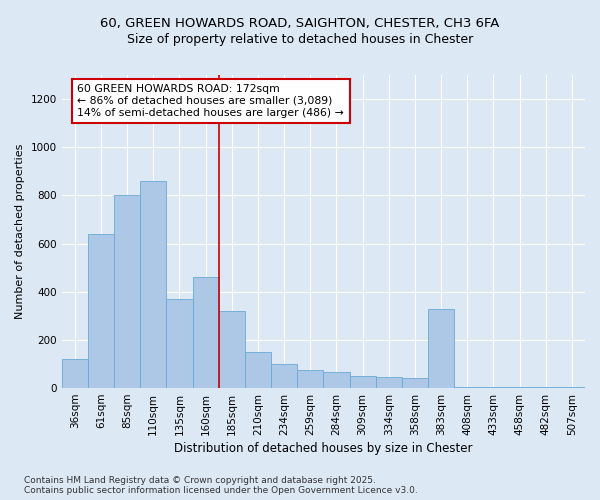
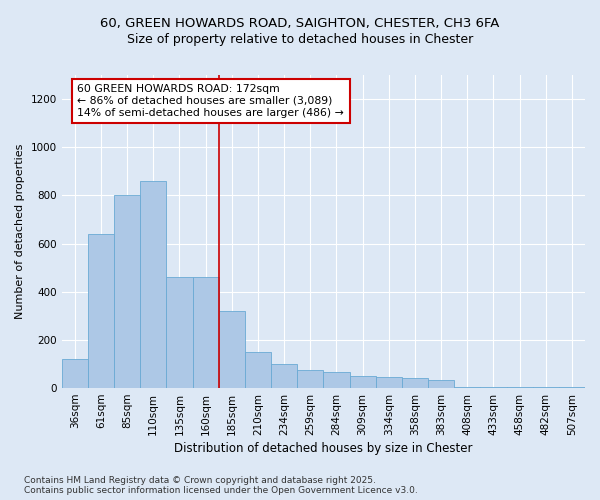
135sqm: 370 -> 460
383sqm: 330 -> 35
